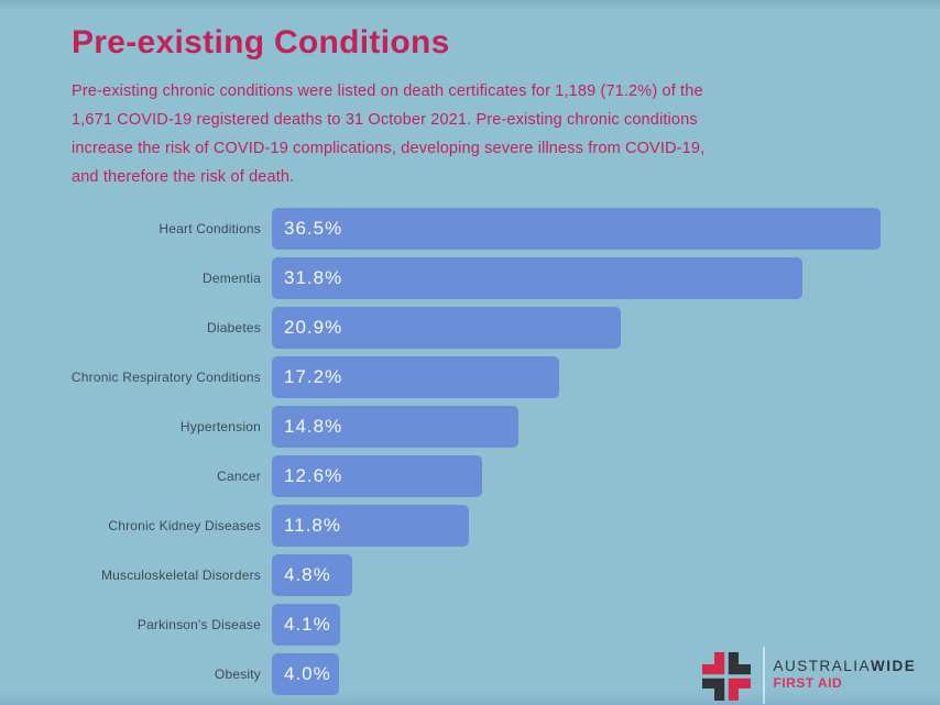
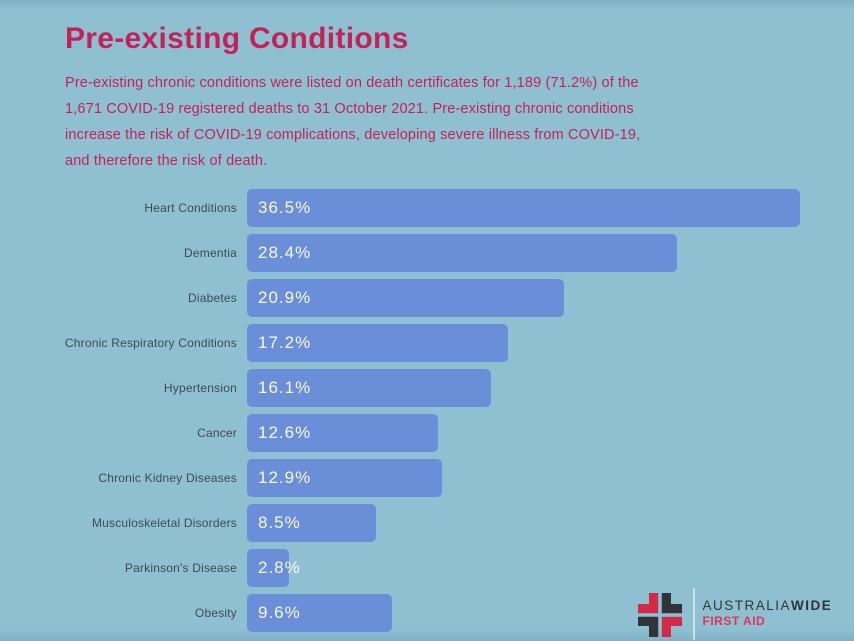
Dementia: 31.8% -> 28.4%
Hypertension: 14.8% -> 16.1%
Chronic Kidney Diseases: 11.8% -> 12.9%
Musculoskeletal Disorders: 4.8% -> 8.5%
Parkinson's Disease: 4.1% -> 2.8%
Obesity: 4.0% -> 9.6%
